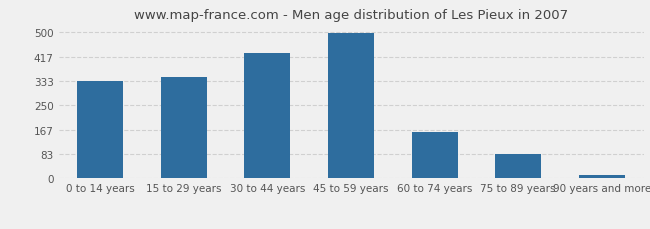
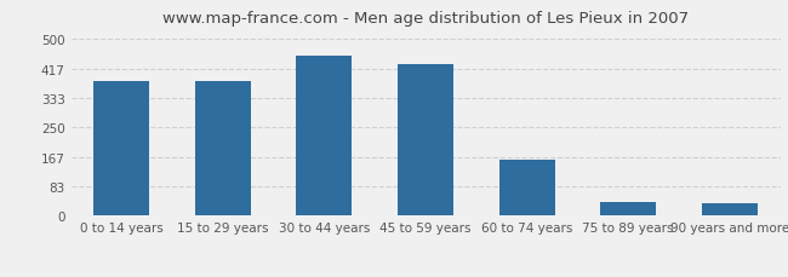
0 to 14 years: 333 -> 380
15 to 29 years: 348 -> 380
30 to 44 years: 430 -> 455
45 to 59 years: 497 -> 430
75 to 89 years: 85 -> 40
90 years and more: 10 -> 35
